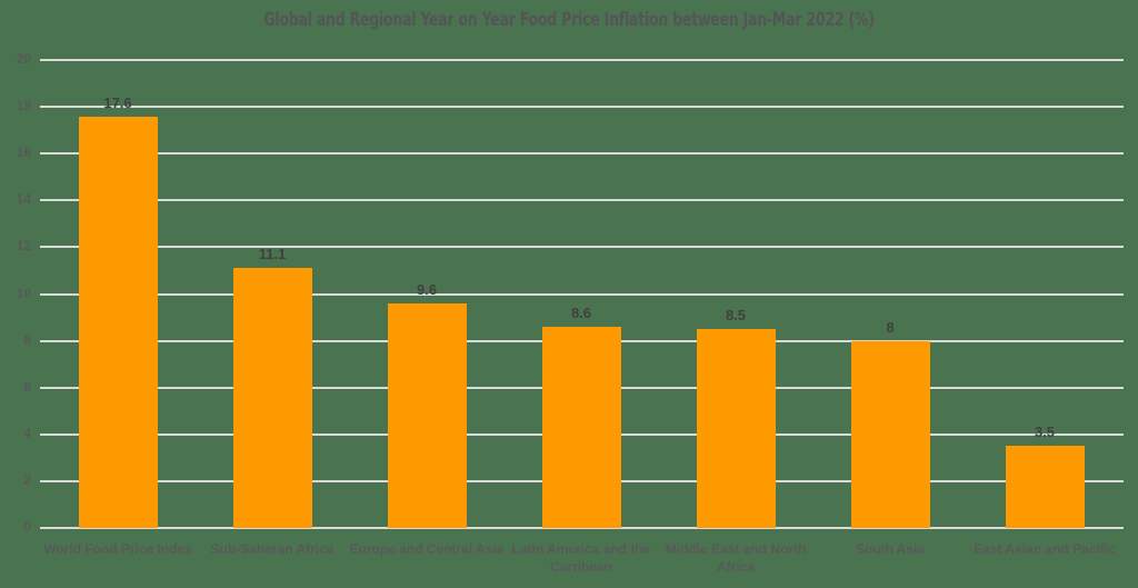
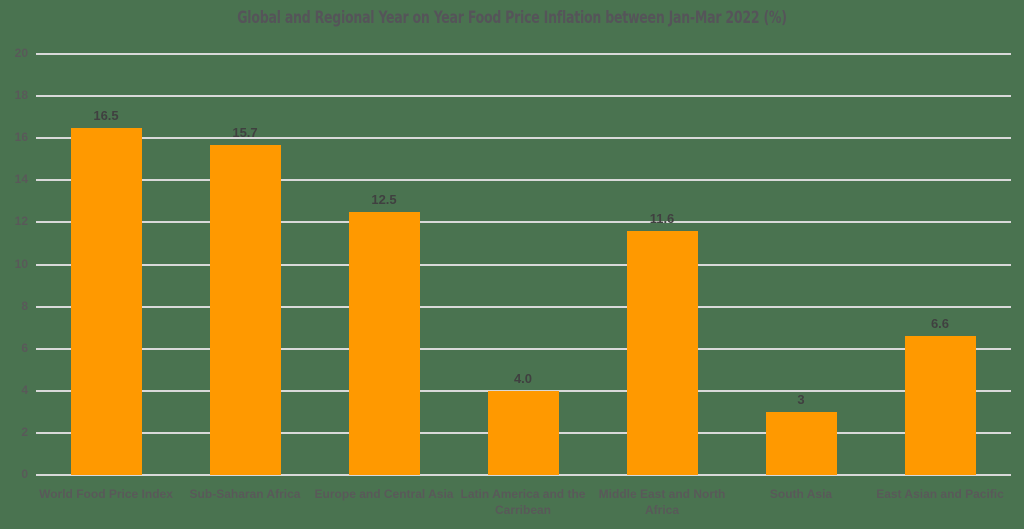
World Food Price Index: 17.6 -> 16.5
Sub-Saharan Africa: 11.1 -> 15.7
Europe and Central Asia: 9.6 -> 12.5
Latin America and the Carribean: 8.6 -> 4.0
Middle East and North Africa: 8.5 -> 11.6
South Asia: 8 -> 3
East Asian and Pacific: 3.5 -> 6.6
